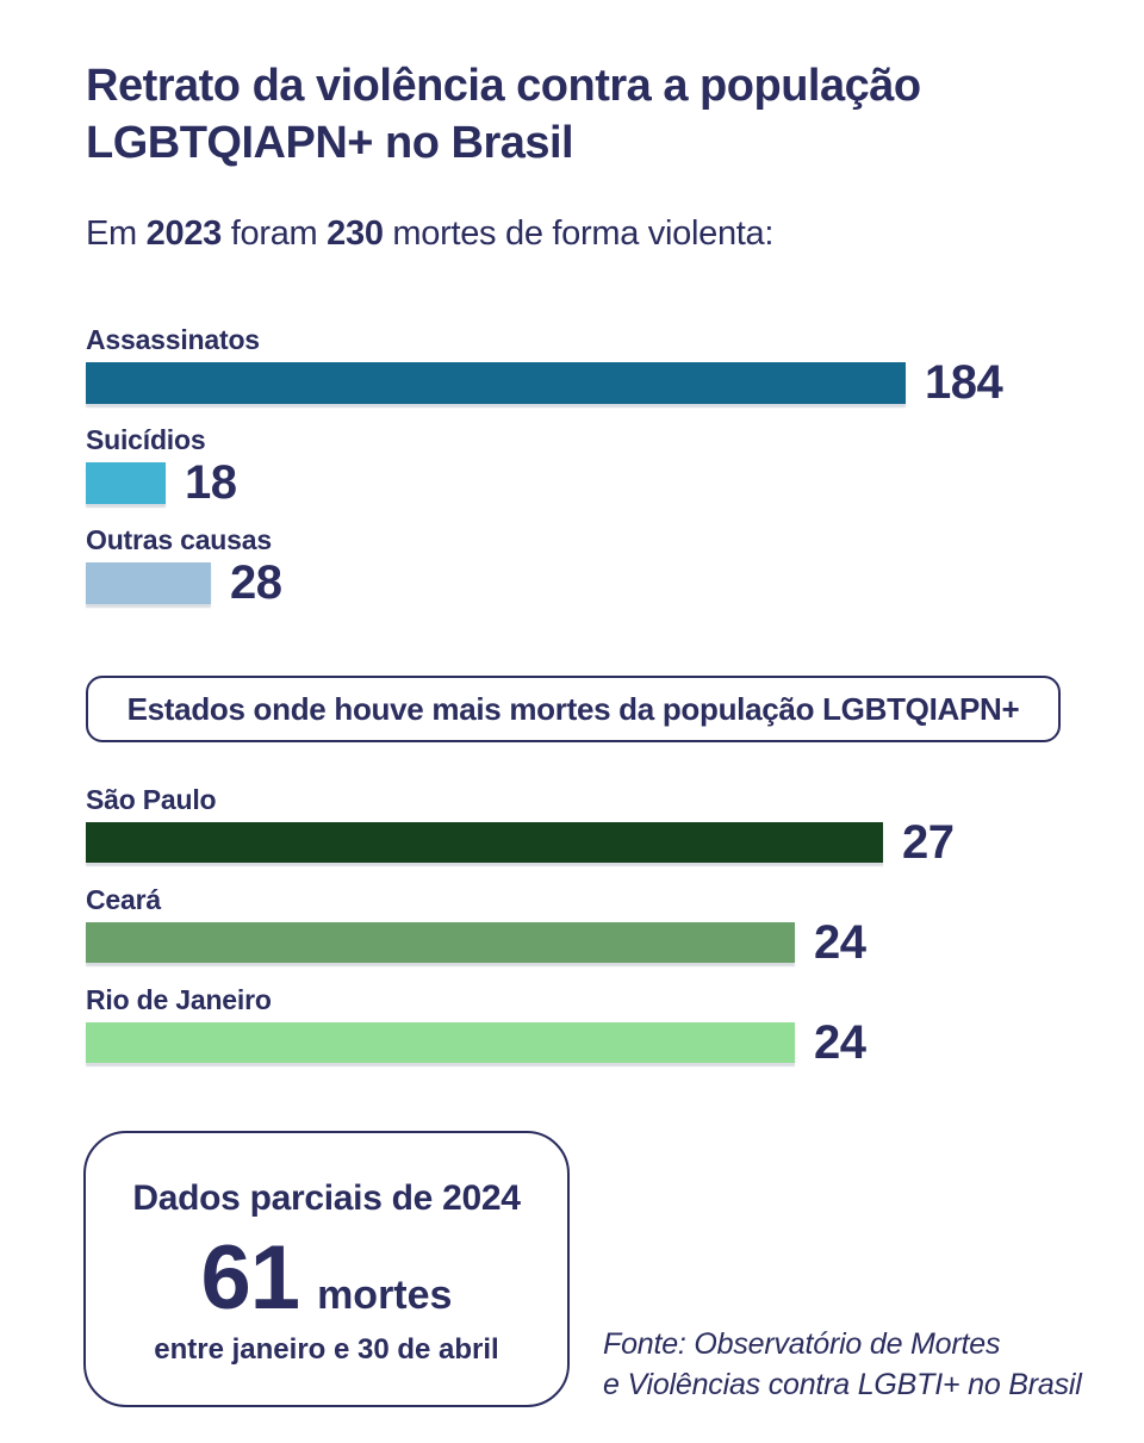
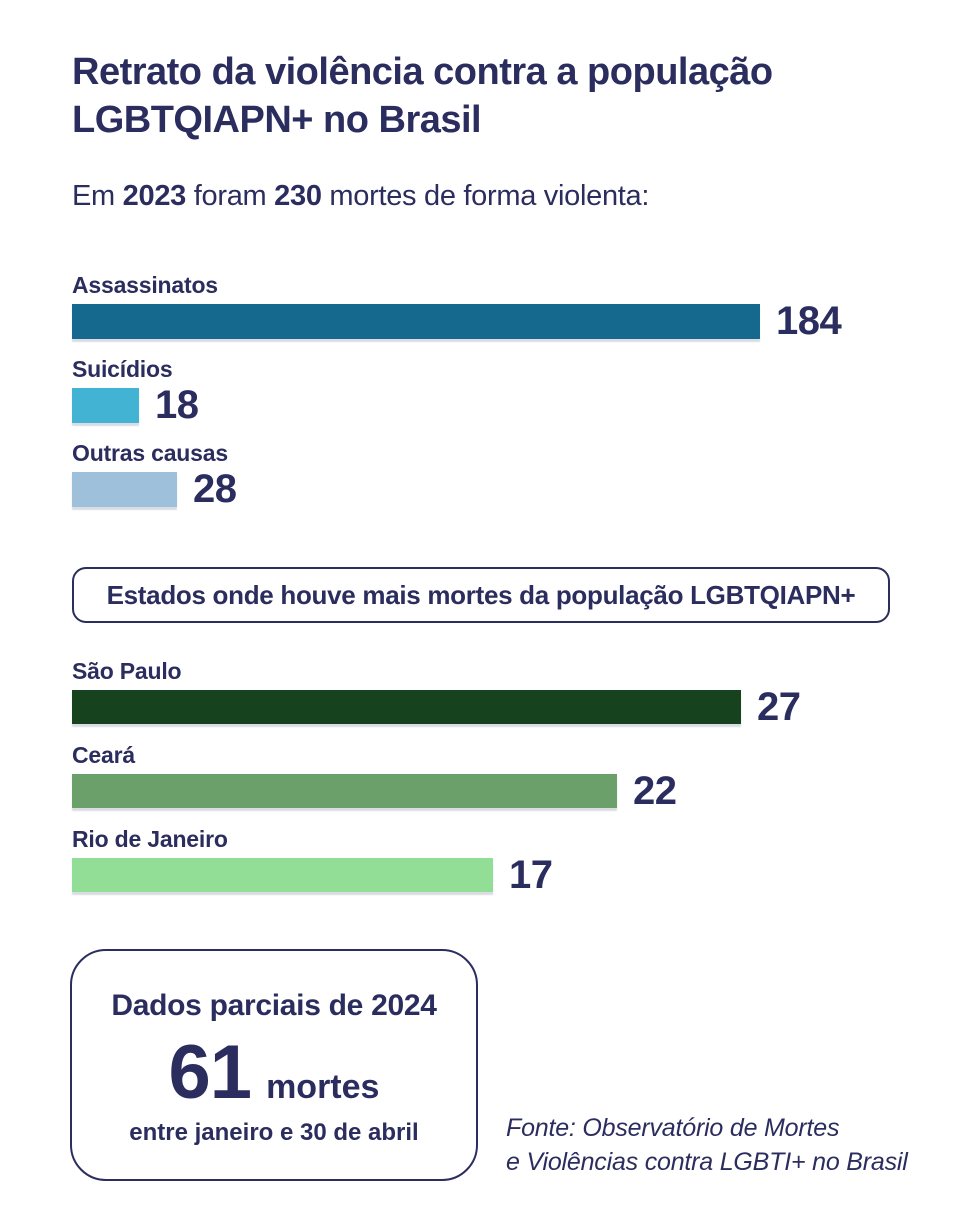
Estados onde houve mais mortes da população LGBTQIAPN+/Ceará: 24 -> 22
Estados onde houve mais mortes da população LGBTQIAPN+/Rio de Janeiro: 24 -> 17
